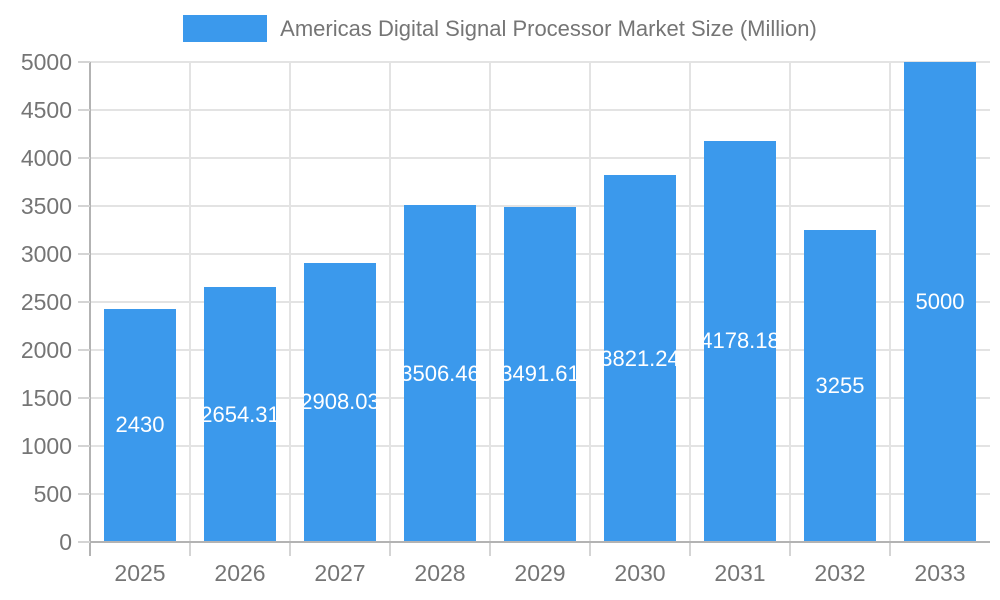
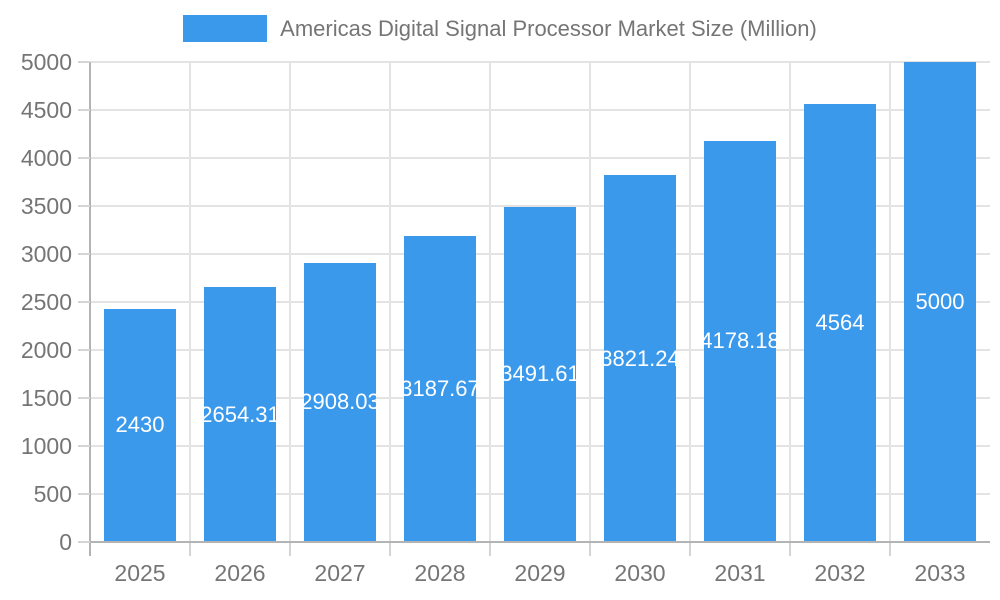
2028: 3506.46 -> 3187.67
2032: 3255 -> 4564
